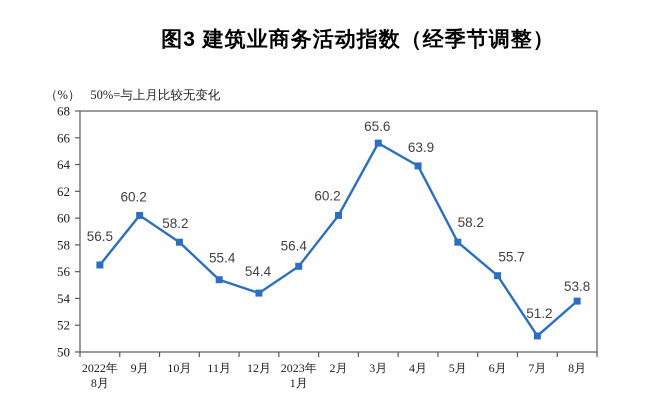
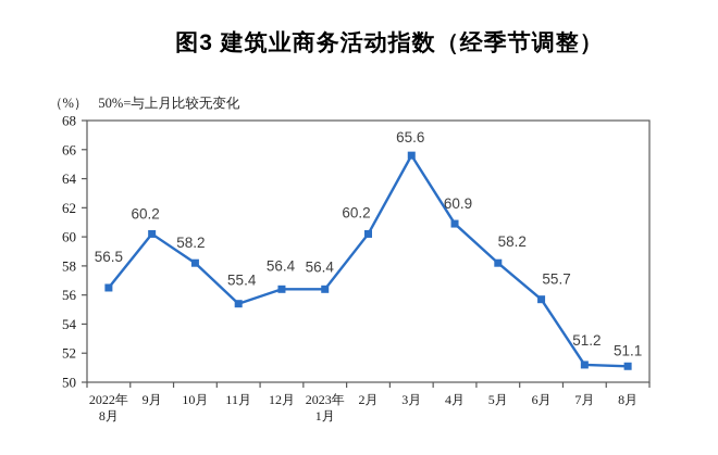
12月: 54.4 -> 56.4
4月: 63.9 -> 60.9
8月: 53.8 -> 51.1
